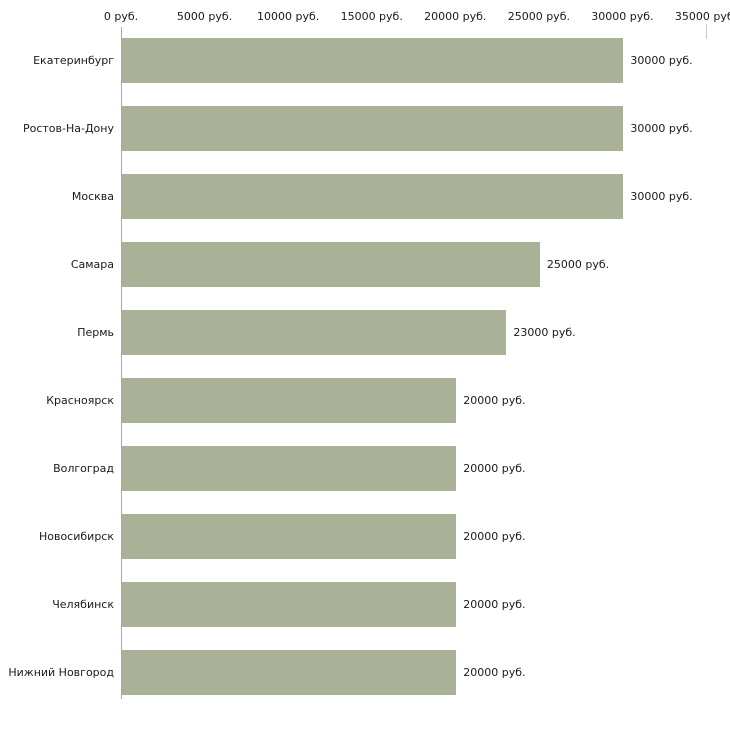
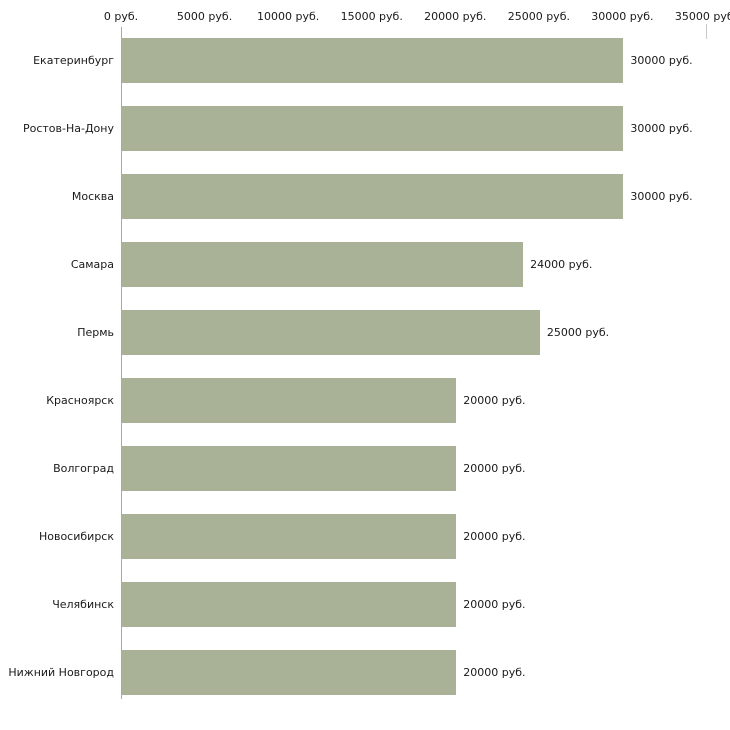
Самара: 25000 -> 24000
Пермь: 23000 -> 25000
